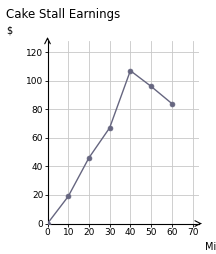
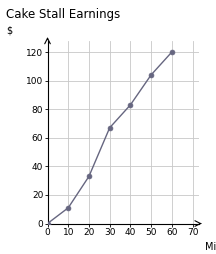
10: 19 -> 11
20: 46 -> 33
40: 107 -> 83
50: 96 -> 104
60: 84 -> 120
